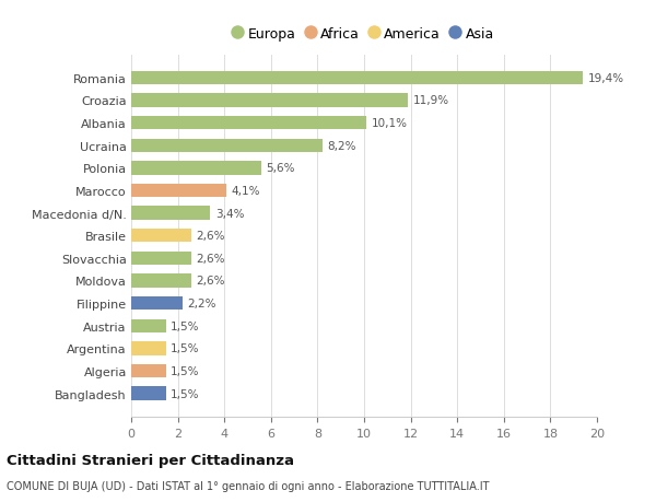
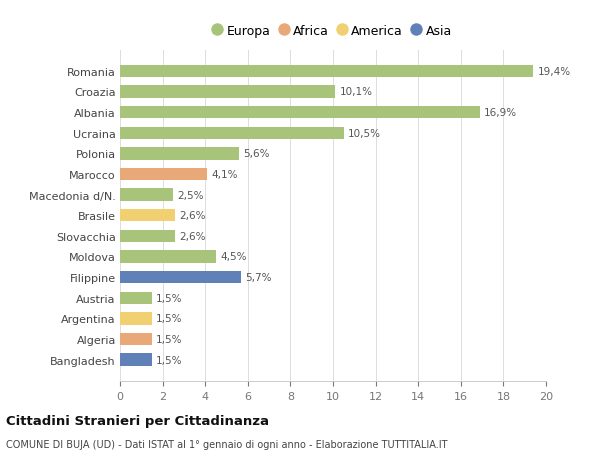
Croazia: 11,9% -> 10,1%
Albania: 10,1% -> 16,9%
Ucraina: 8,2% -> 10,5%
Macedonia d/N.: 3,4% -> 2,5%
Moldova: 2,6% -> 4,5%
Filippine: 2,2% -> 5,7%
